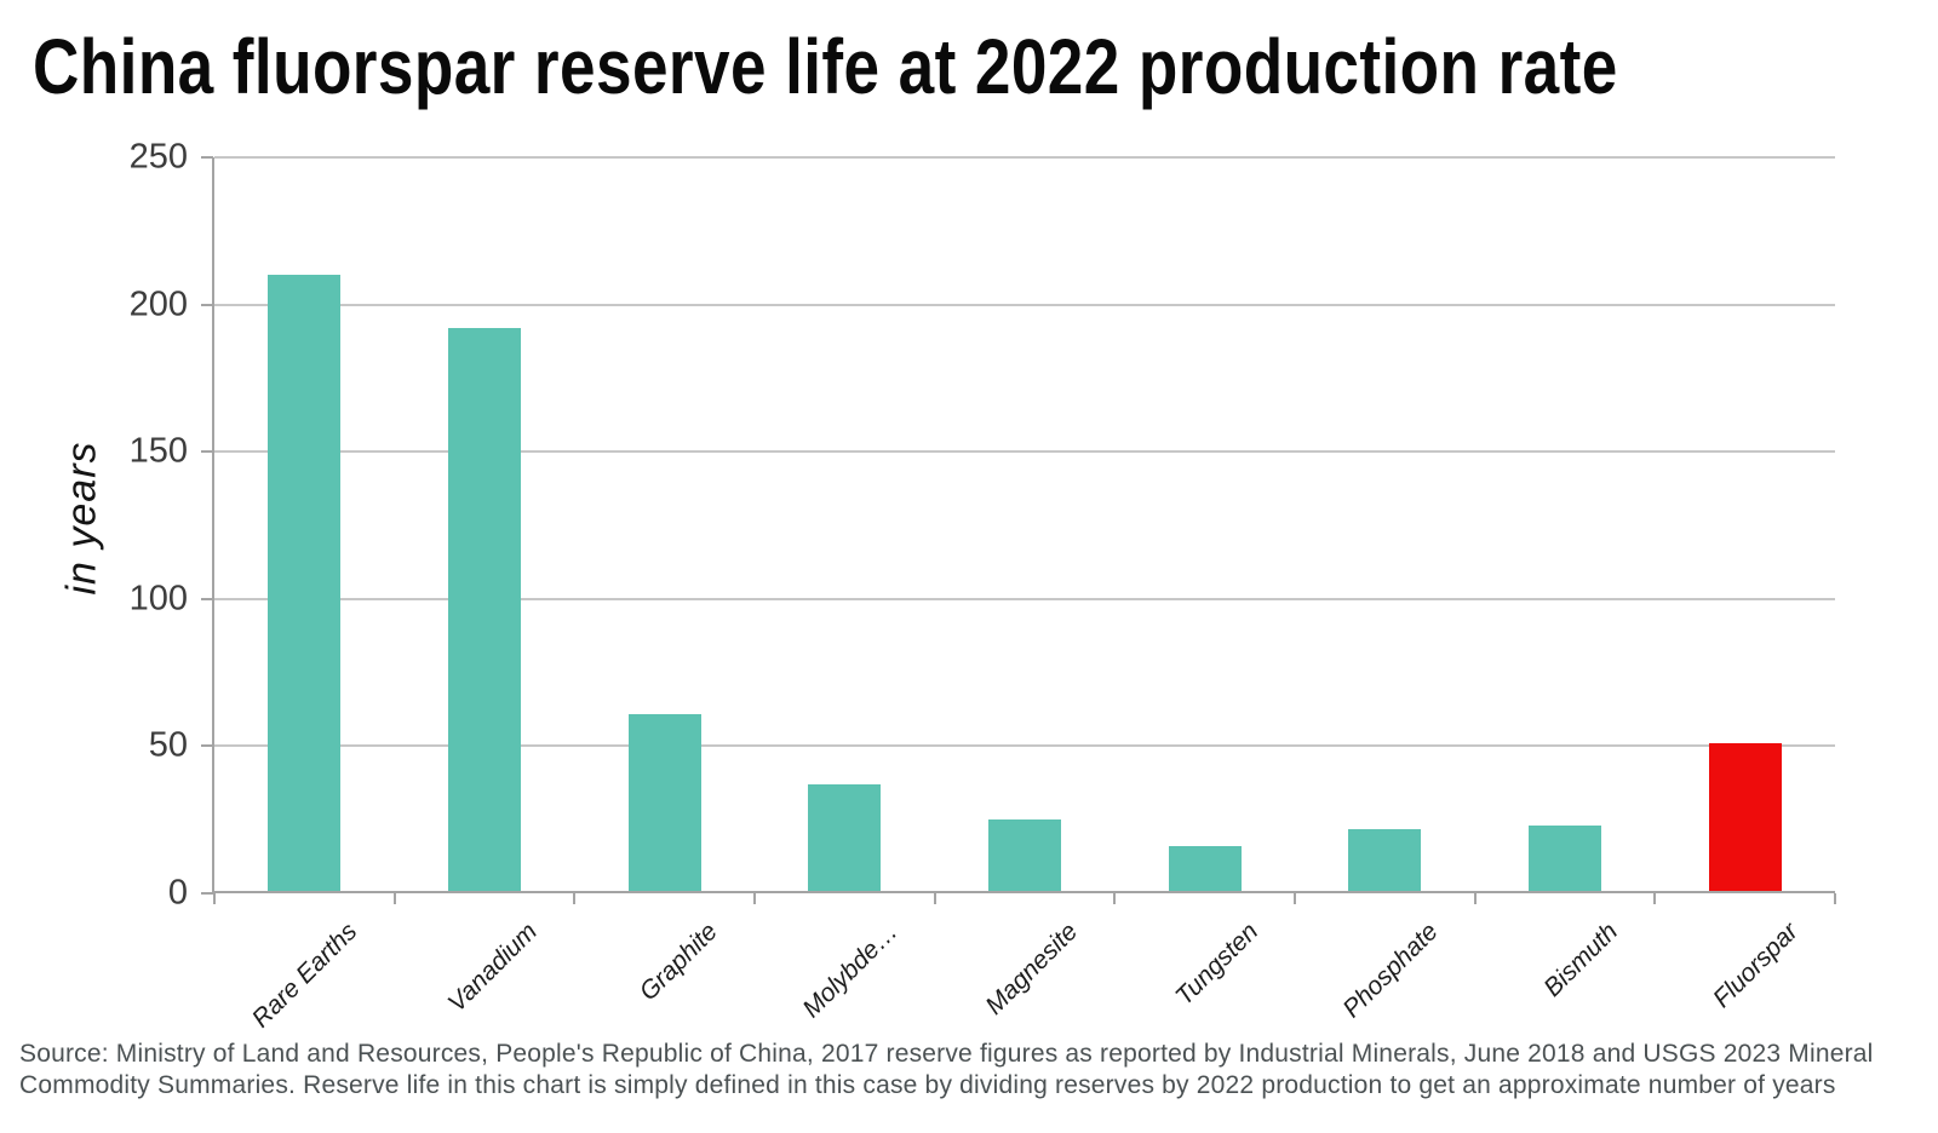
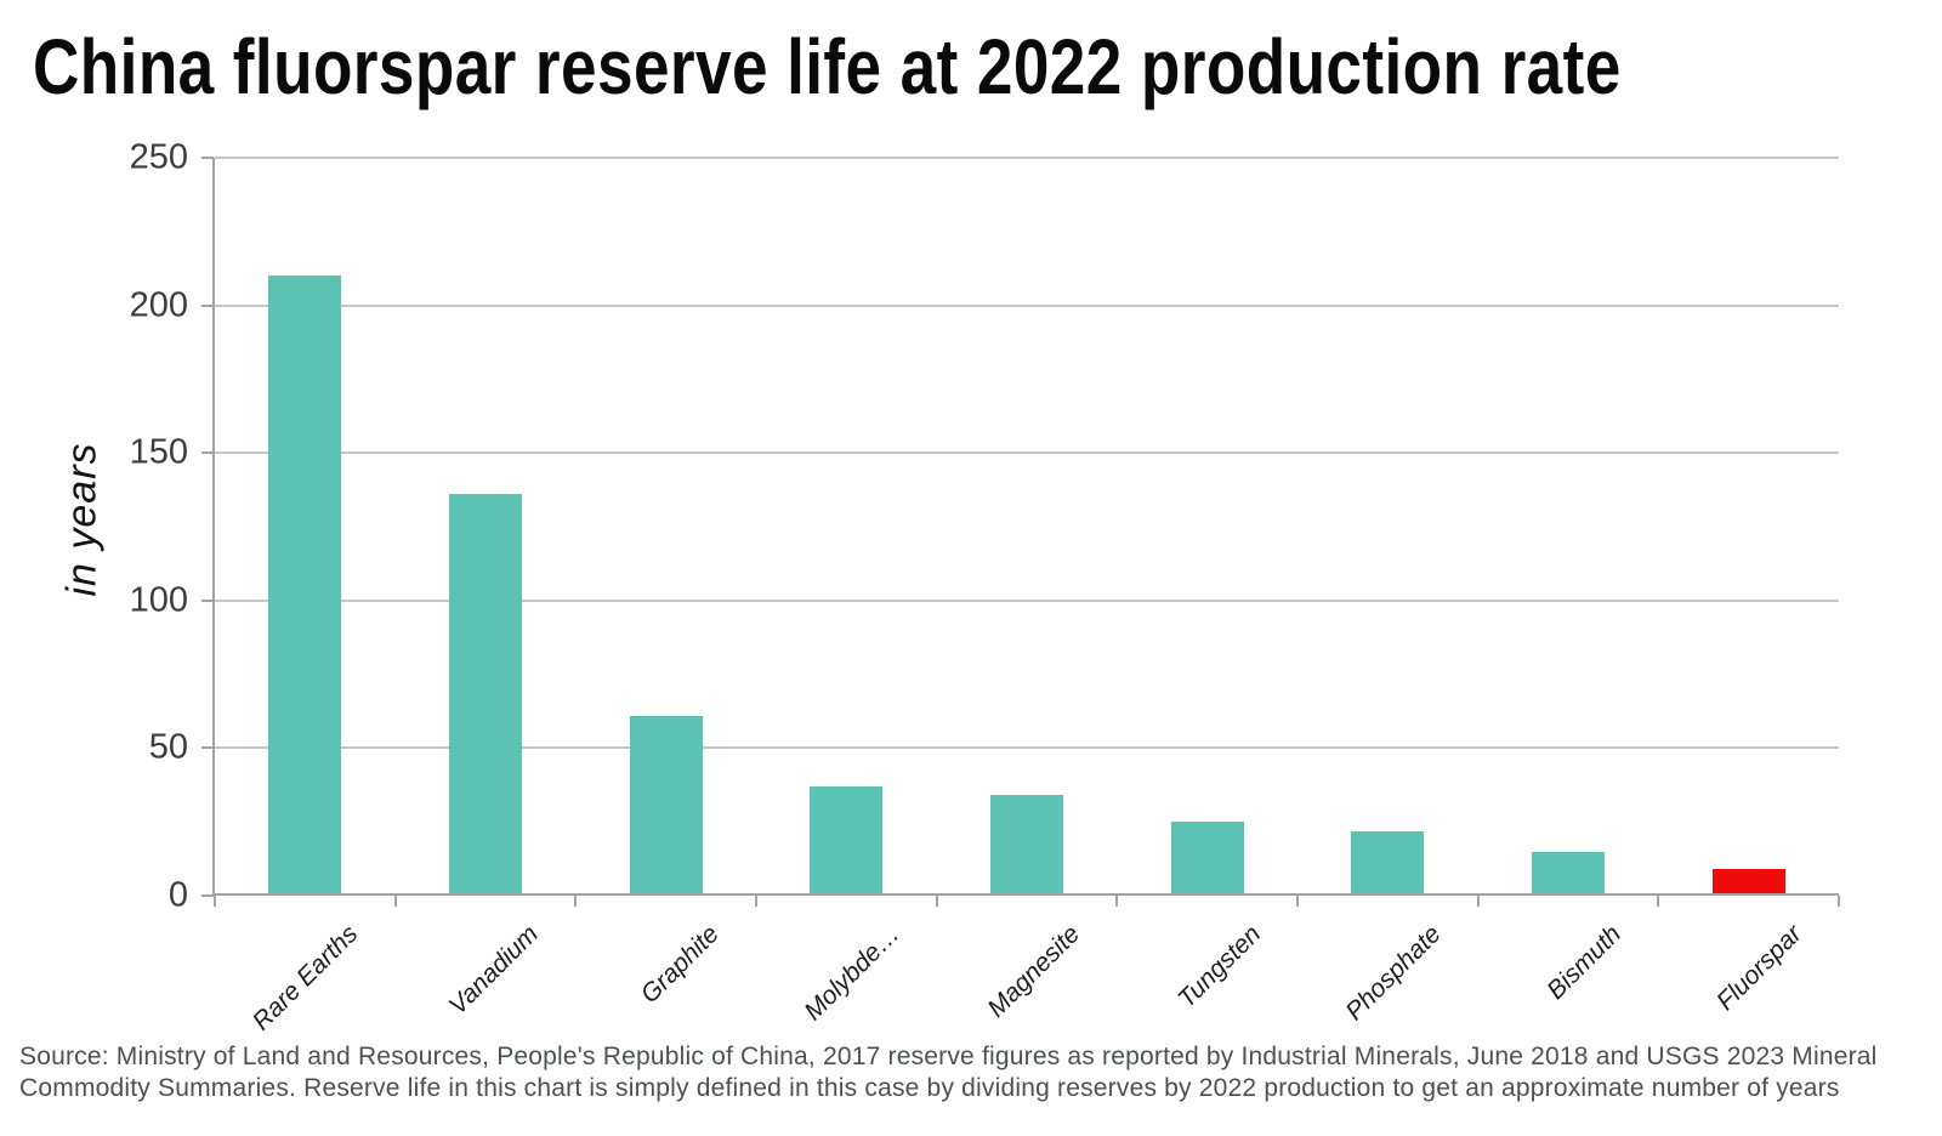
Vanadium: 192 -> 136
Magnesite: 25 -> 34
Tungsten: 16 -> 25
Bismuth: 23 -> 15
Fluorspar: 51 -> 9
